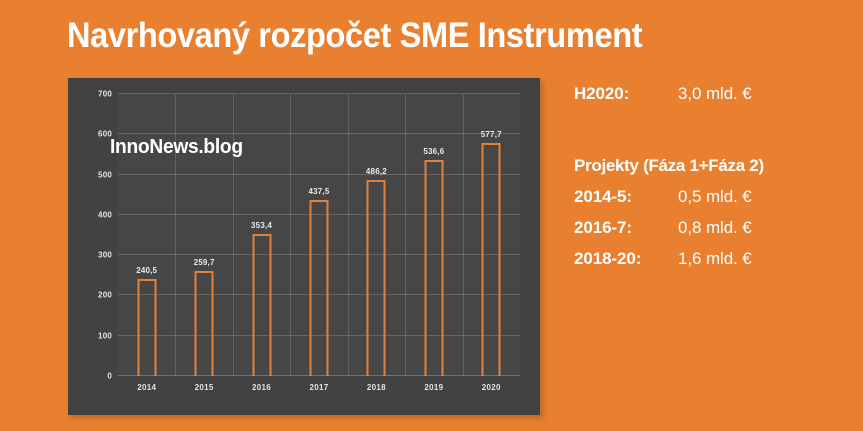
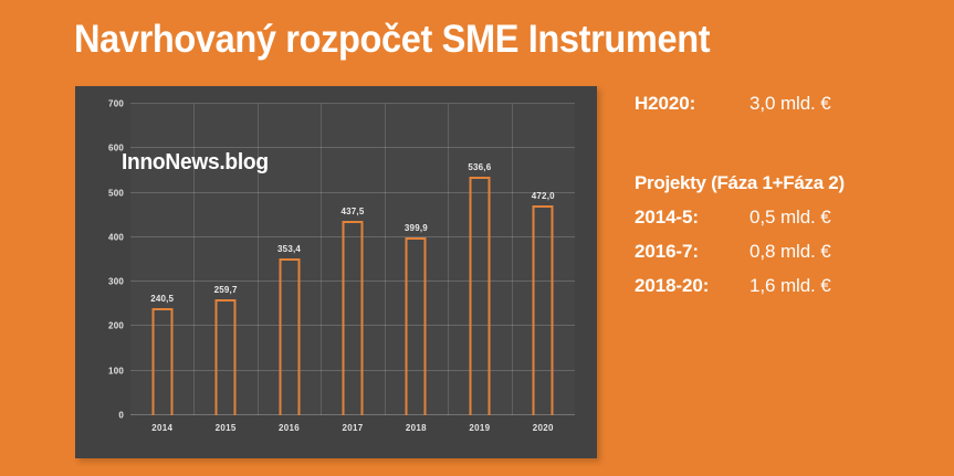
2018: 486,2 -> 399,9
2020: 577,7 -> 472,0
